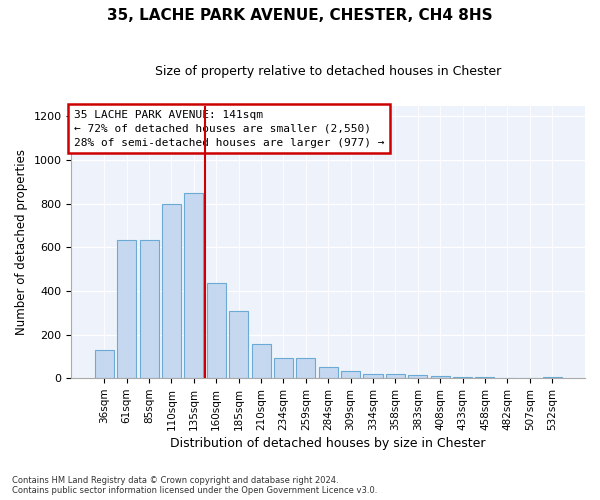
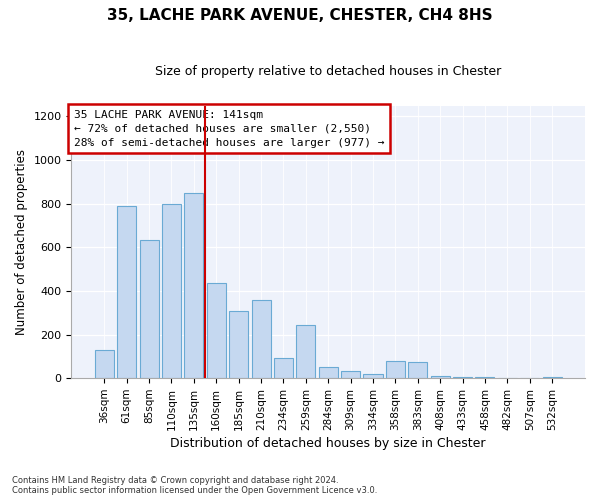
61sqm: 635 -> 790
210sqm: 158 -> 360
259sqm: 92 -> 245
358sqm: 18 -> 80
383sqm: 15 -> 75
